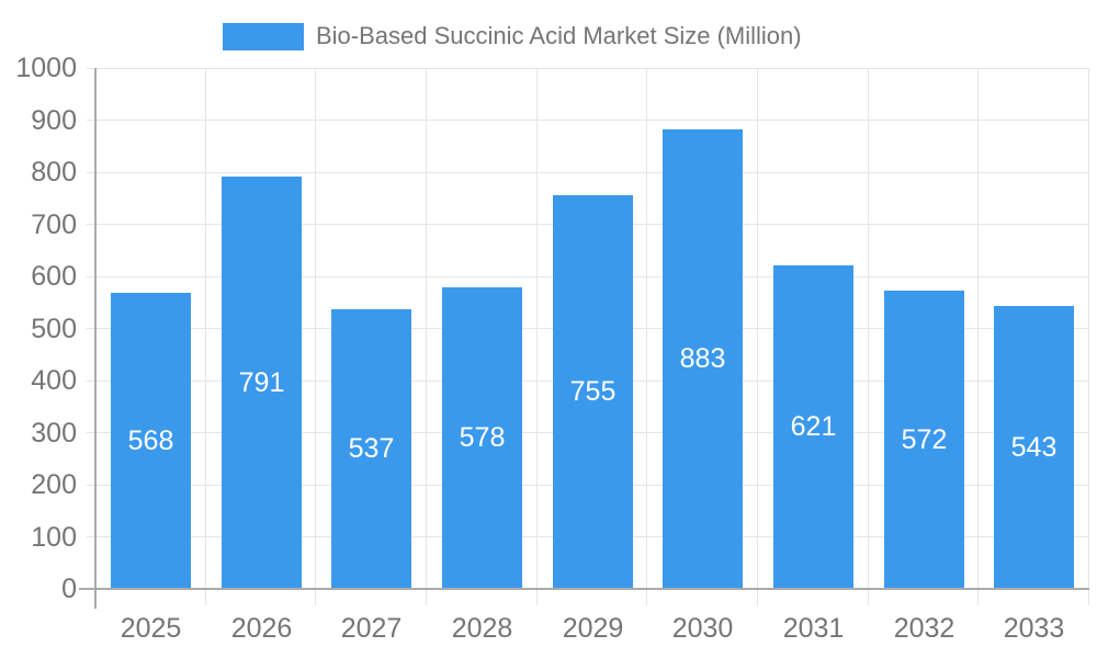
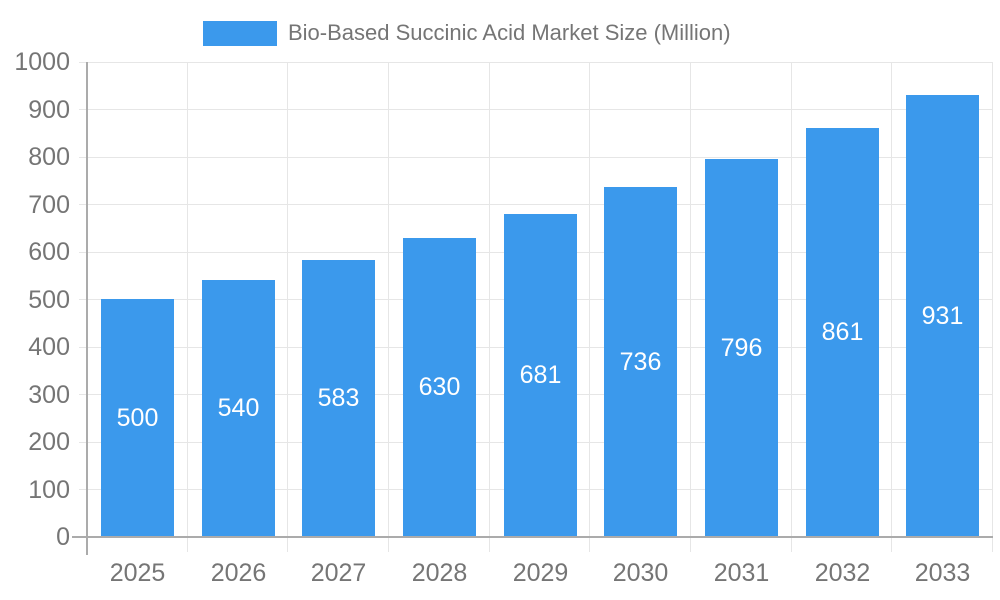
2025: 568 -> 500
2026: 791 -> 540
2027: 537 -> 583
2028: 578 -> 630
2029: 755 -> 681
2030: 883 -> 736
2031: 621 -> 796
2032: 572 -> 861
2033: 543 -> 931
